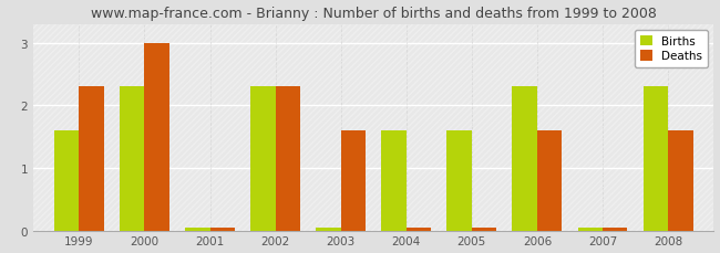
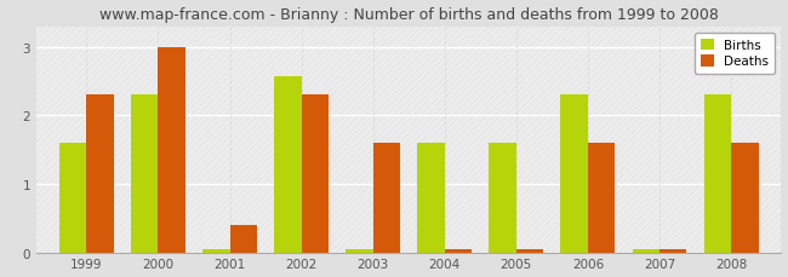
Deaths/2001: 0.05 -> 0.40
Births/2002: 2.30 -> 2.56
